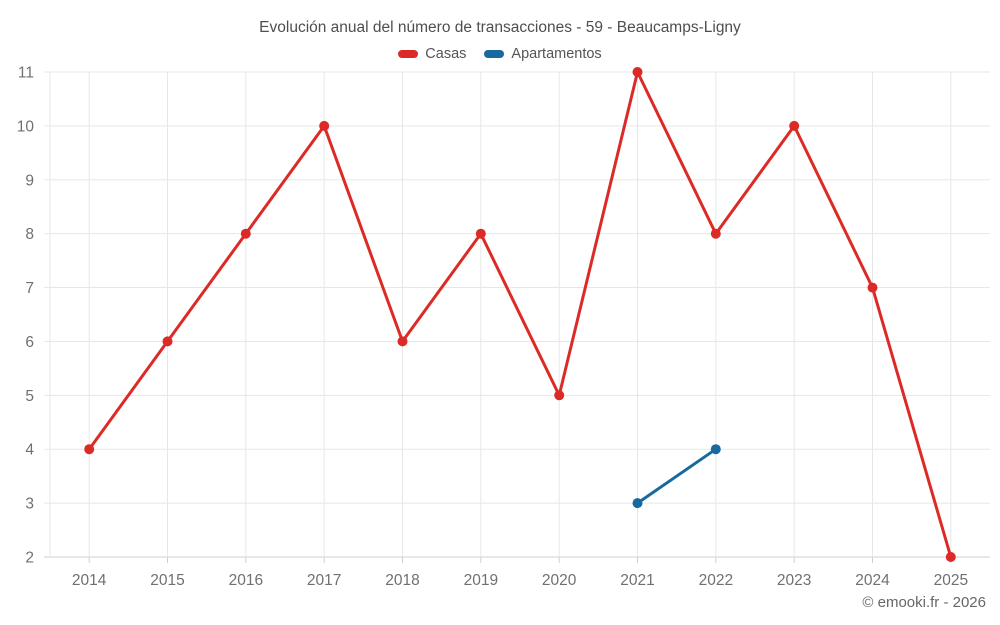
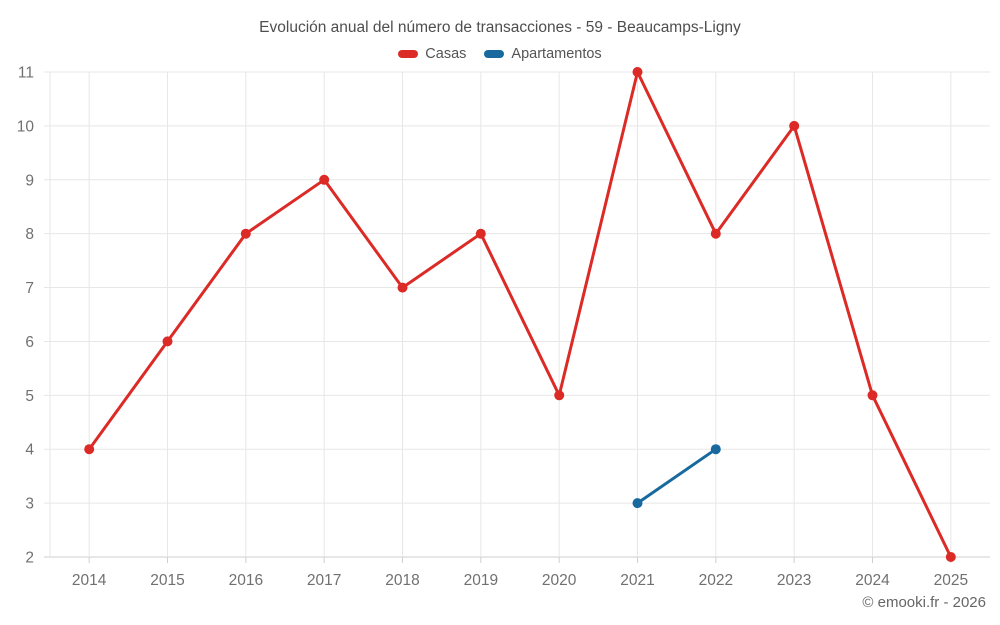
Casas/2017: 10 -> 9
Casas/2018: 6 -> 7
Casas/2024: 7 -> 5
